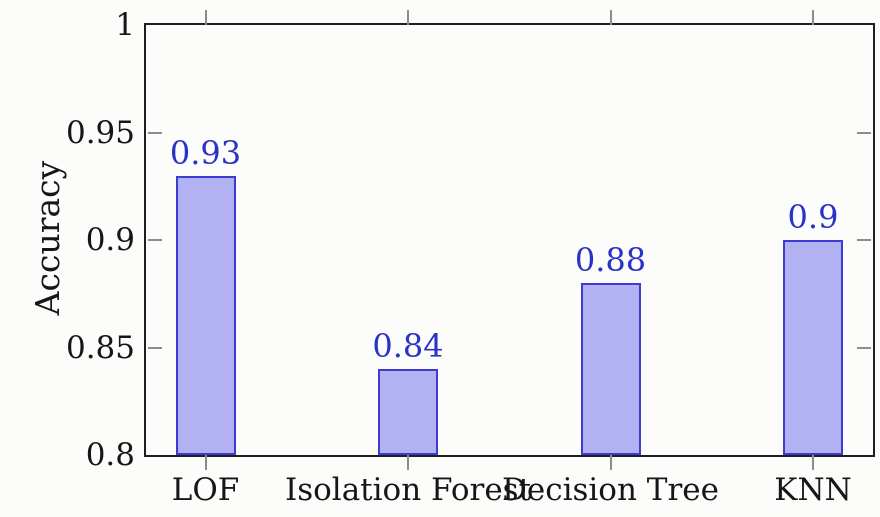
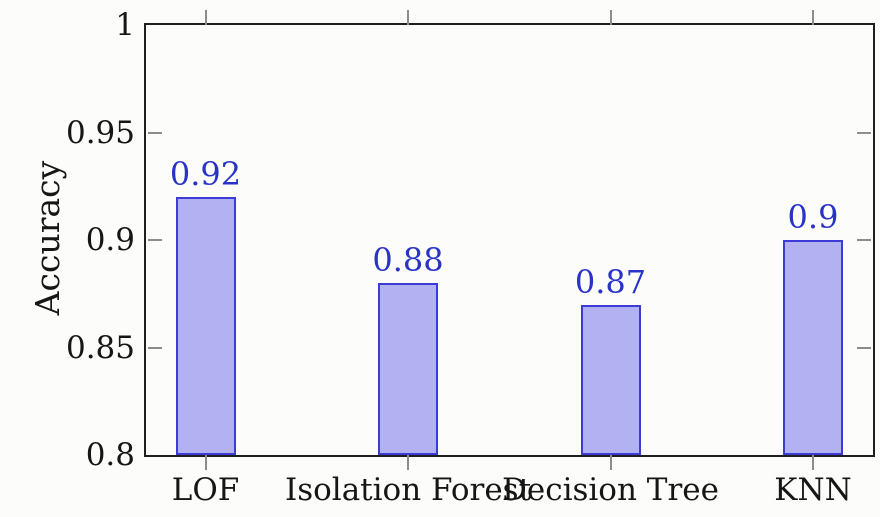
LOF: 0.93 -> 0.92
Isolation Forest: 0.84 -> 0.88
Decision Tree: 0.88 -> 0.87
